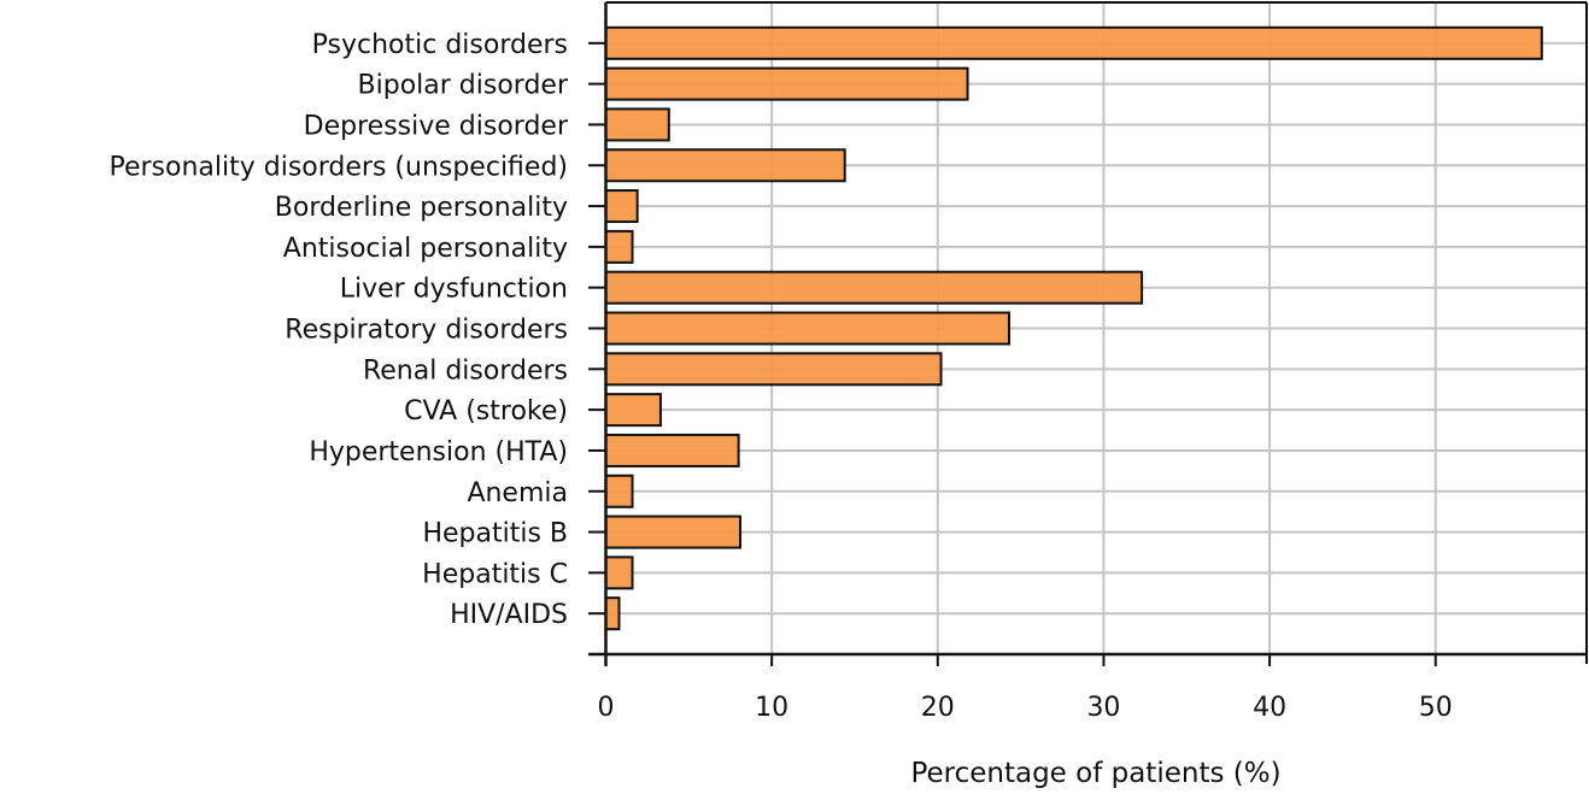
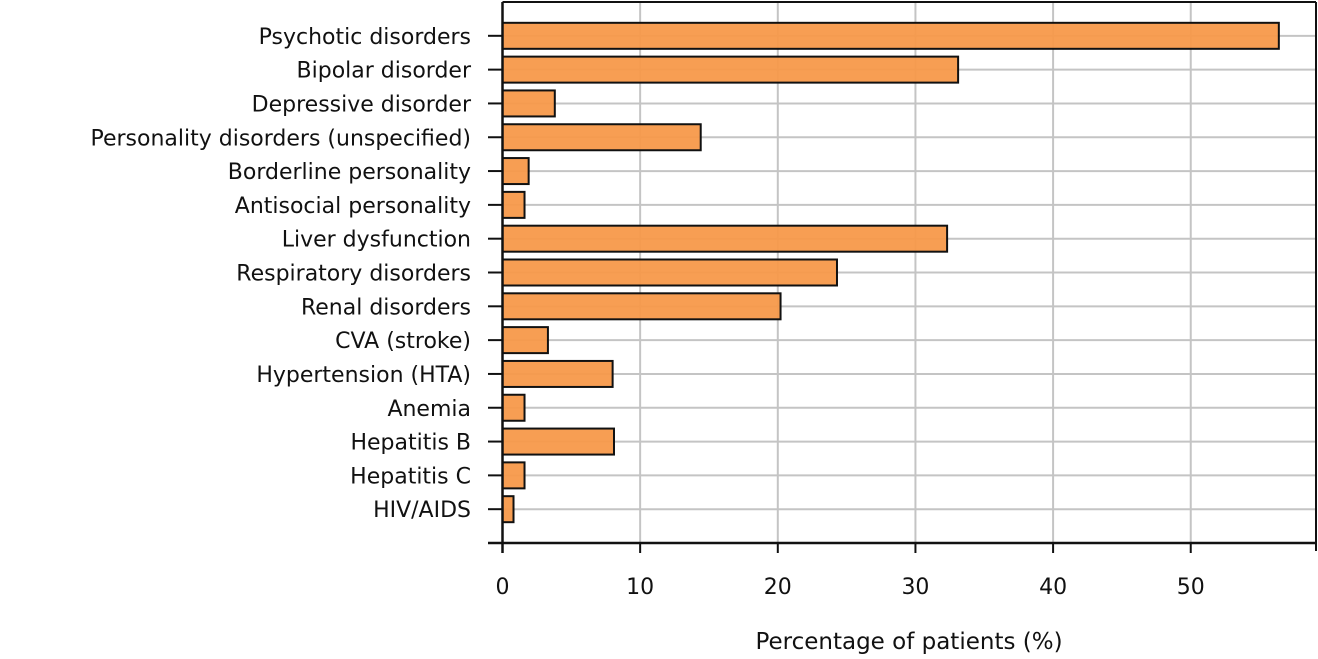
Bipolar disorder: 21.8 -> 33.1
